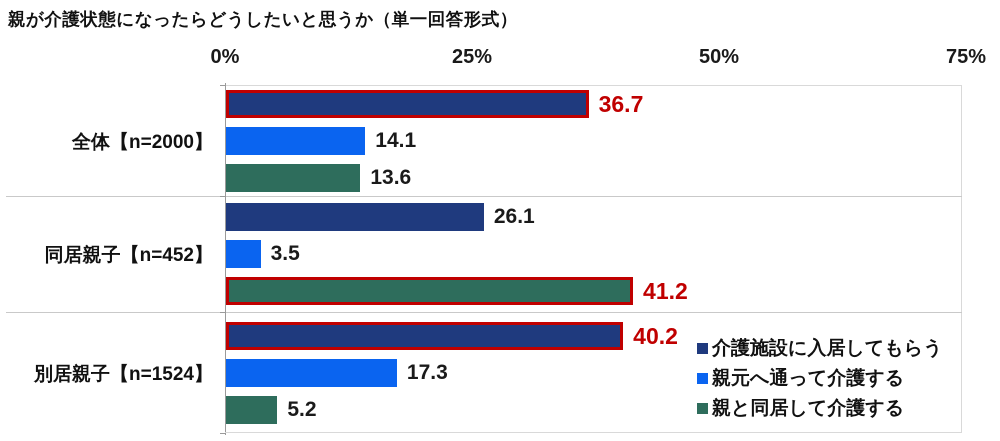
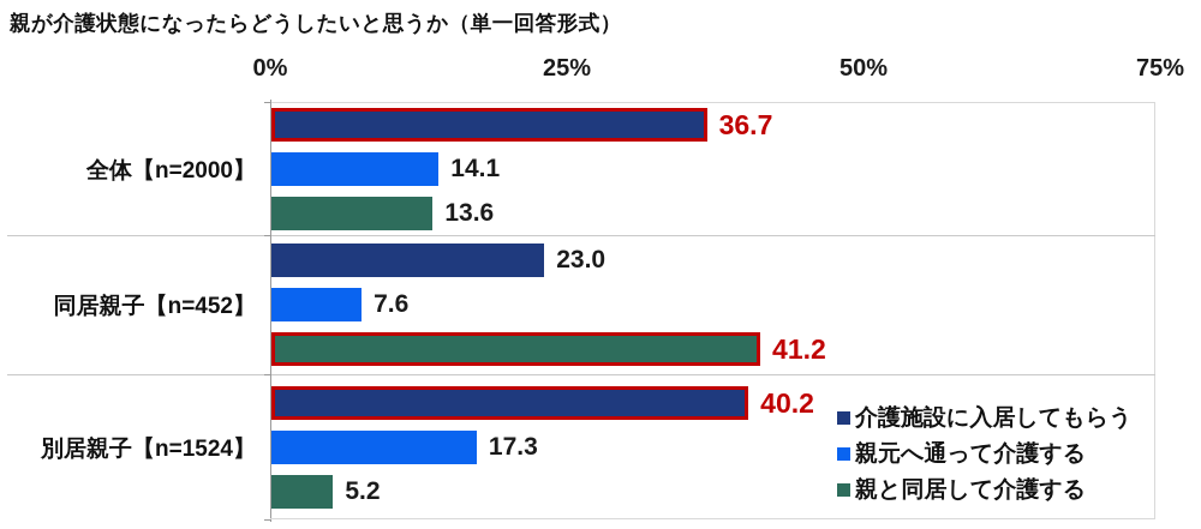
介護施設に入居してもらう/同居親子【n=452】: 26.1 -> 23.0
親元へ通って介護する/同居親子【n=452】: 3.5 -> 7.6
